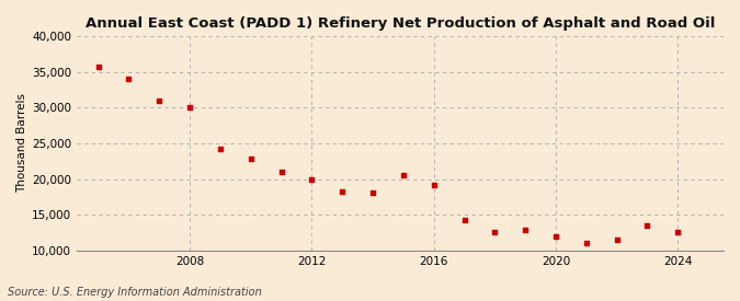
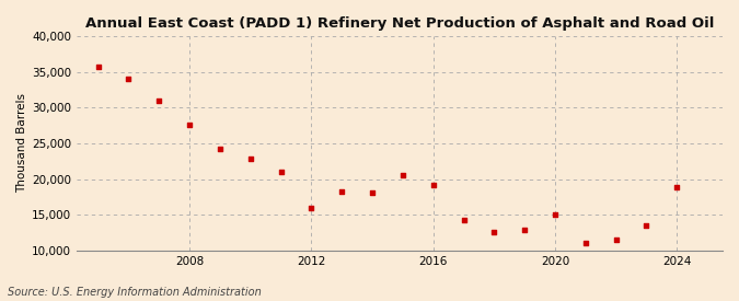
2008: 30,000 -> 27,600
2012: 20,000 -> 16,000
2020: 12,000 -> 15,000
2024: 12,500 -> 18,800
